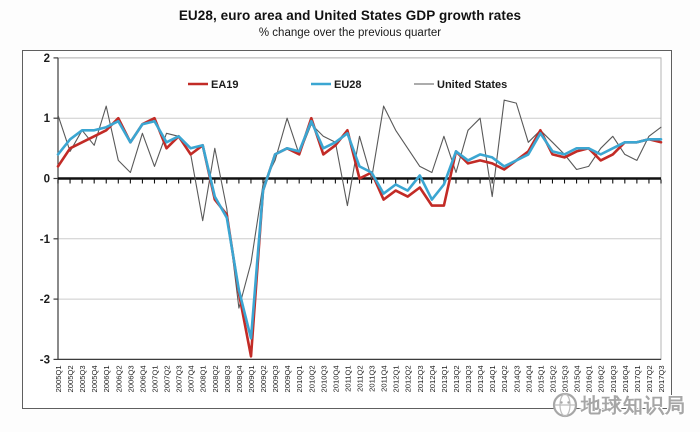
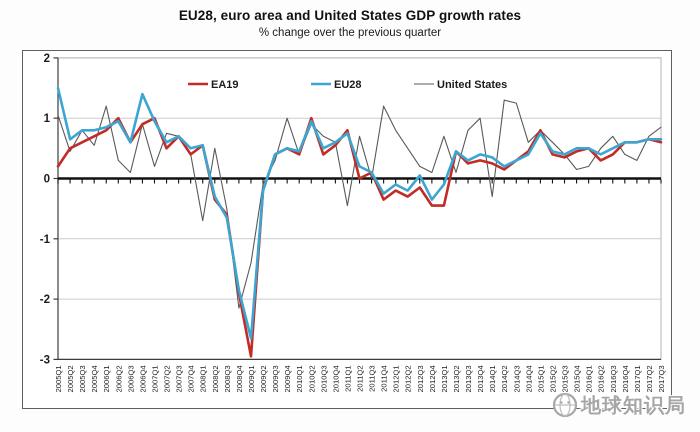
EU28/2005Q1: 0.4 -> 1.5
EU28/2006Q4: 0.9 -> 1.4
United States/2006Q4: 0.8 -> 0.9
